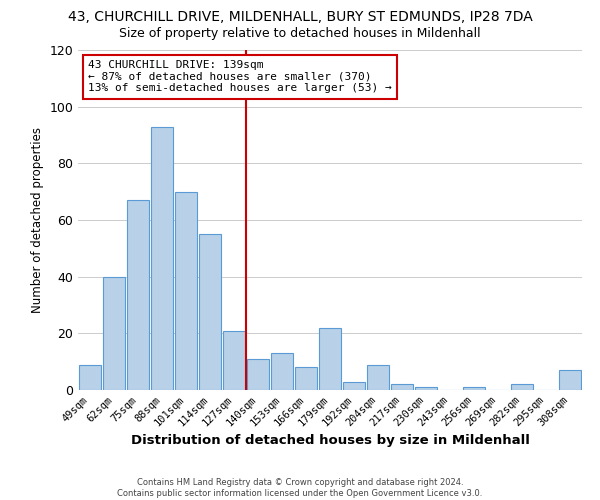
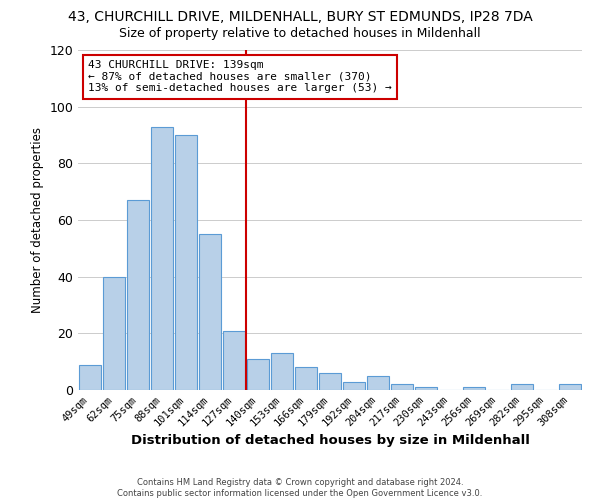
101sqm: 70 -> 90
179sqm: 22 -> 6
204sqm: 9 -> 5
308sqm: 7 -> 2
